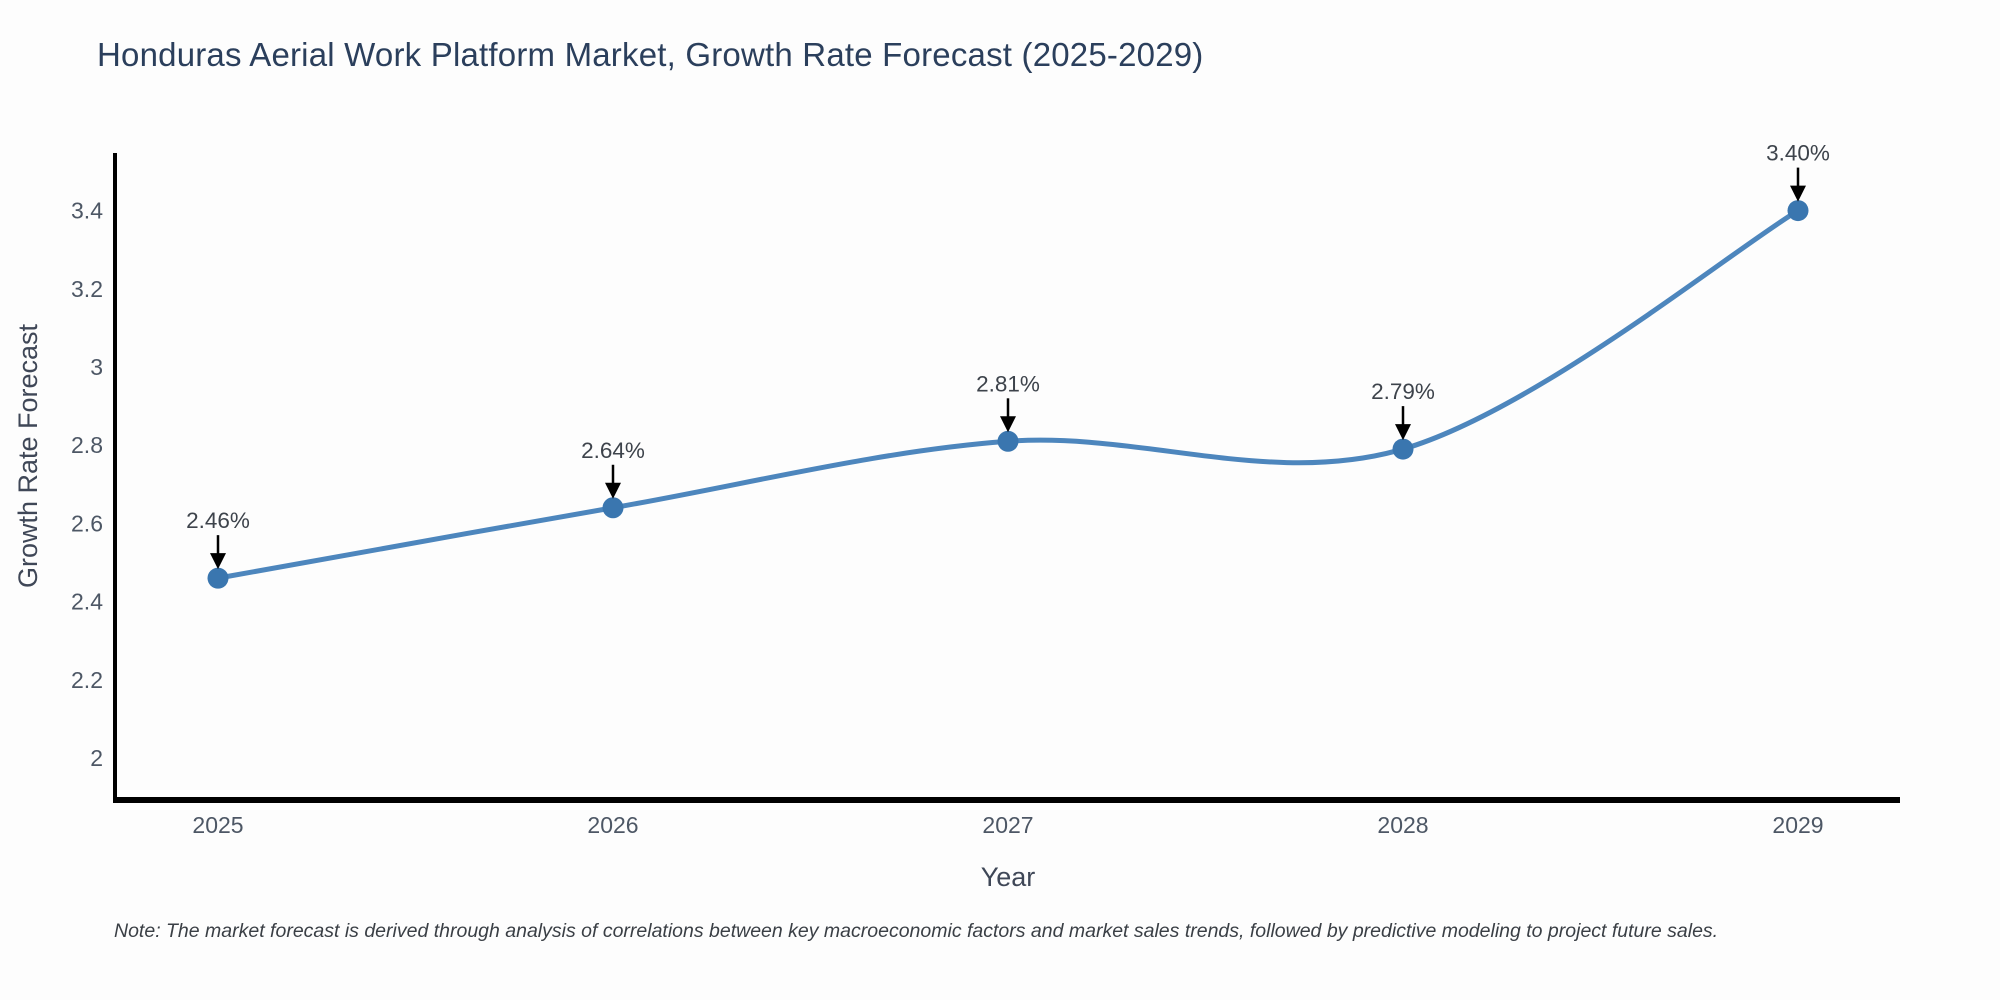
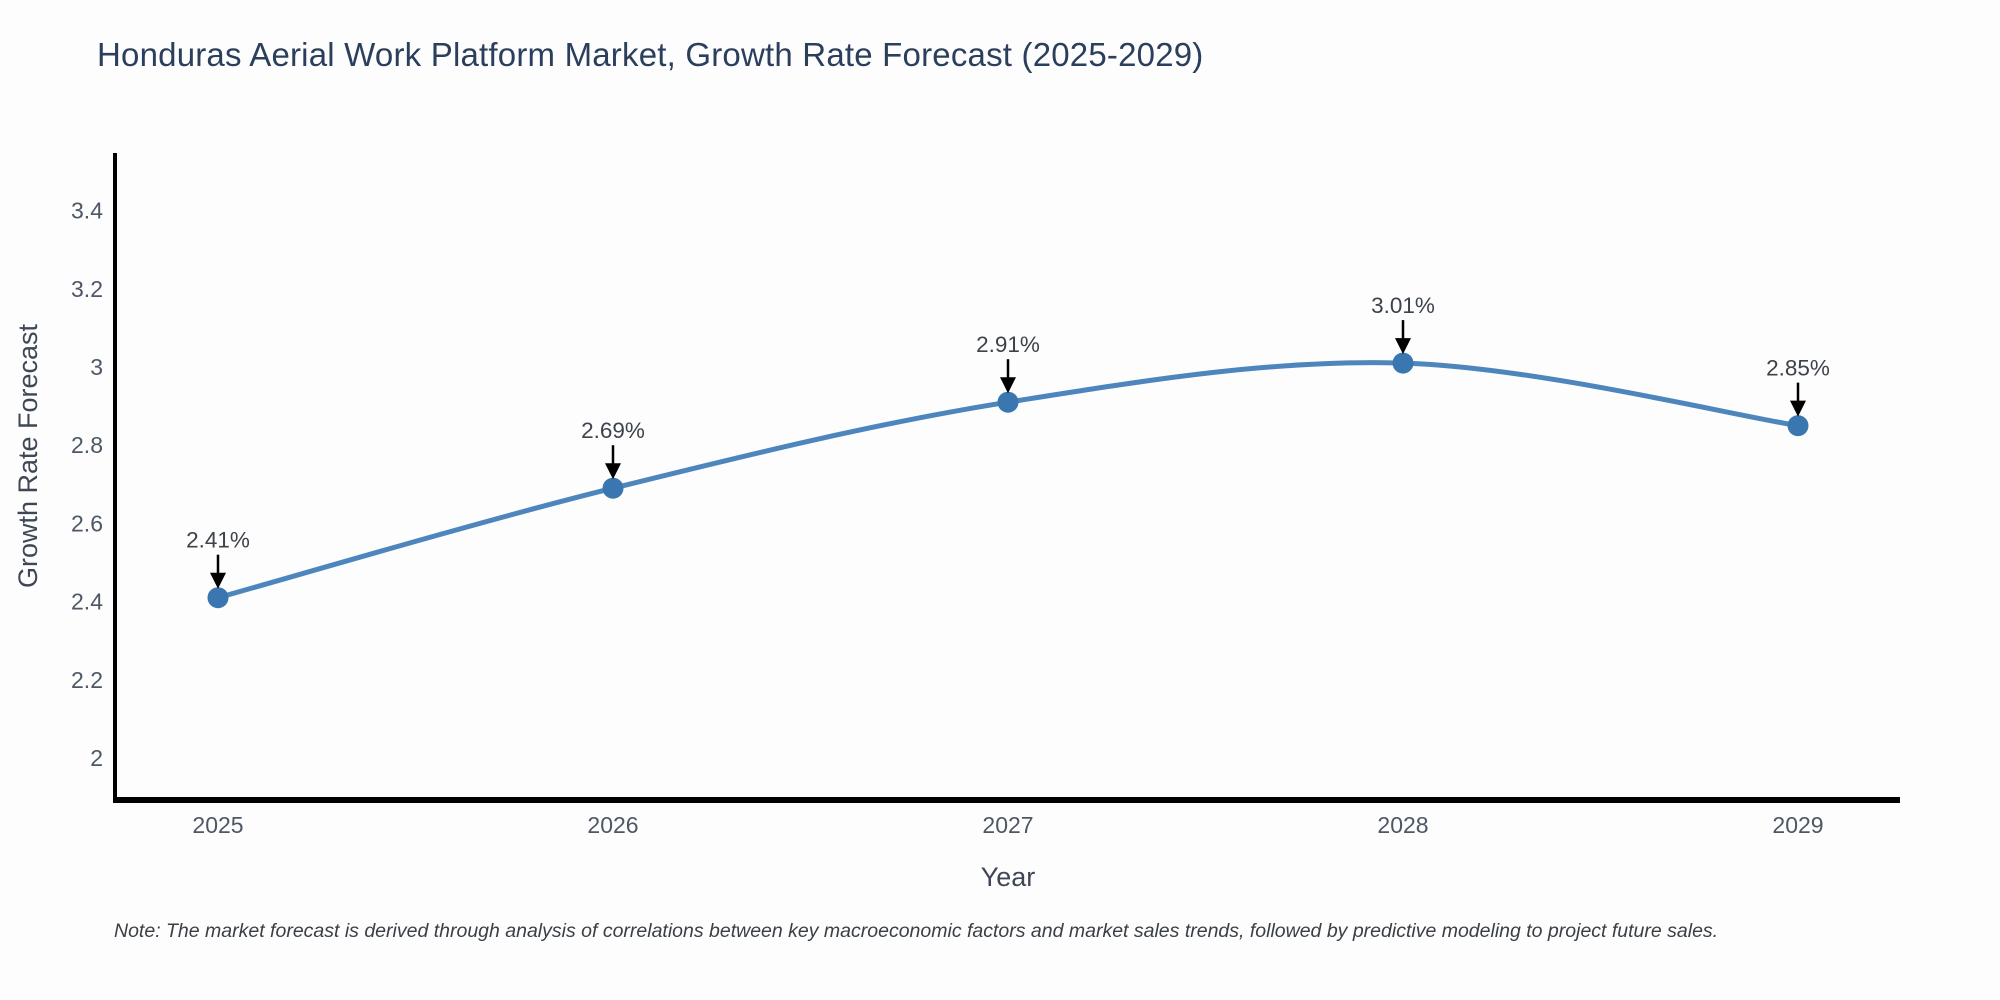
2025: 2.46% -> 2.41%
2026: 2.64% -> 2.69%
2027: 2.81% -> 2.91%
2028: 2.79% -> 3.01%
2029: 3.40% -> 2.85%
